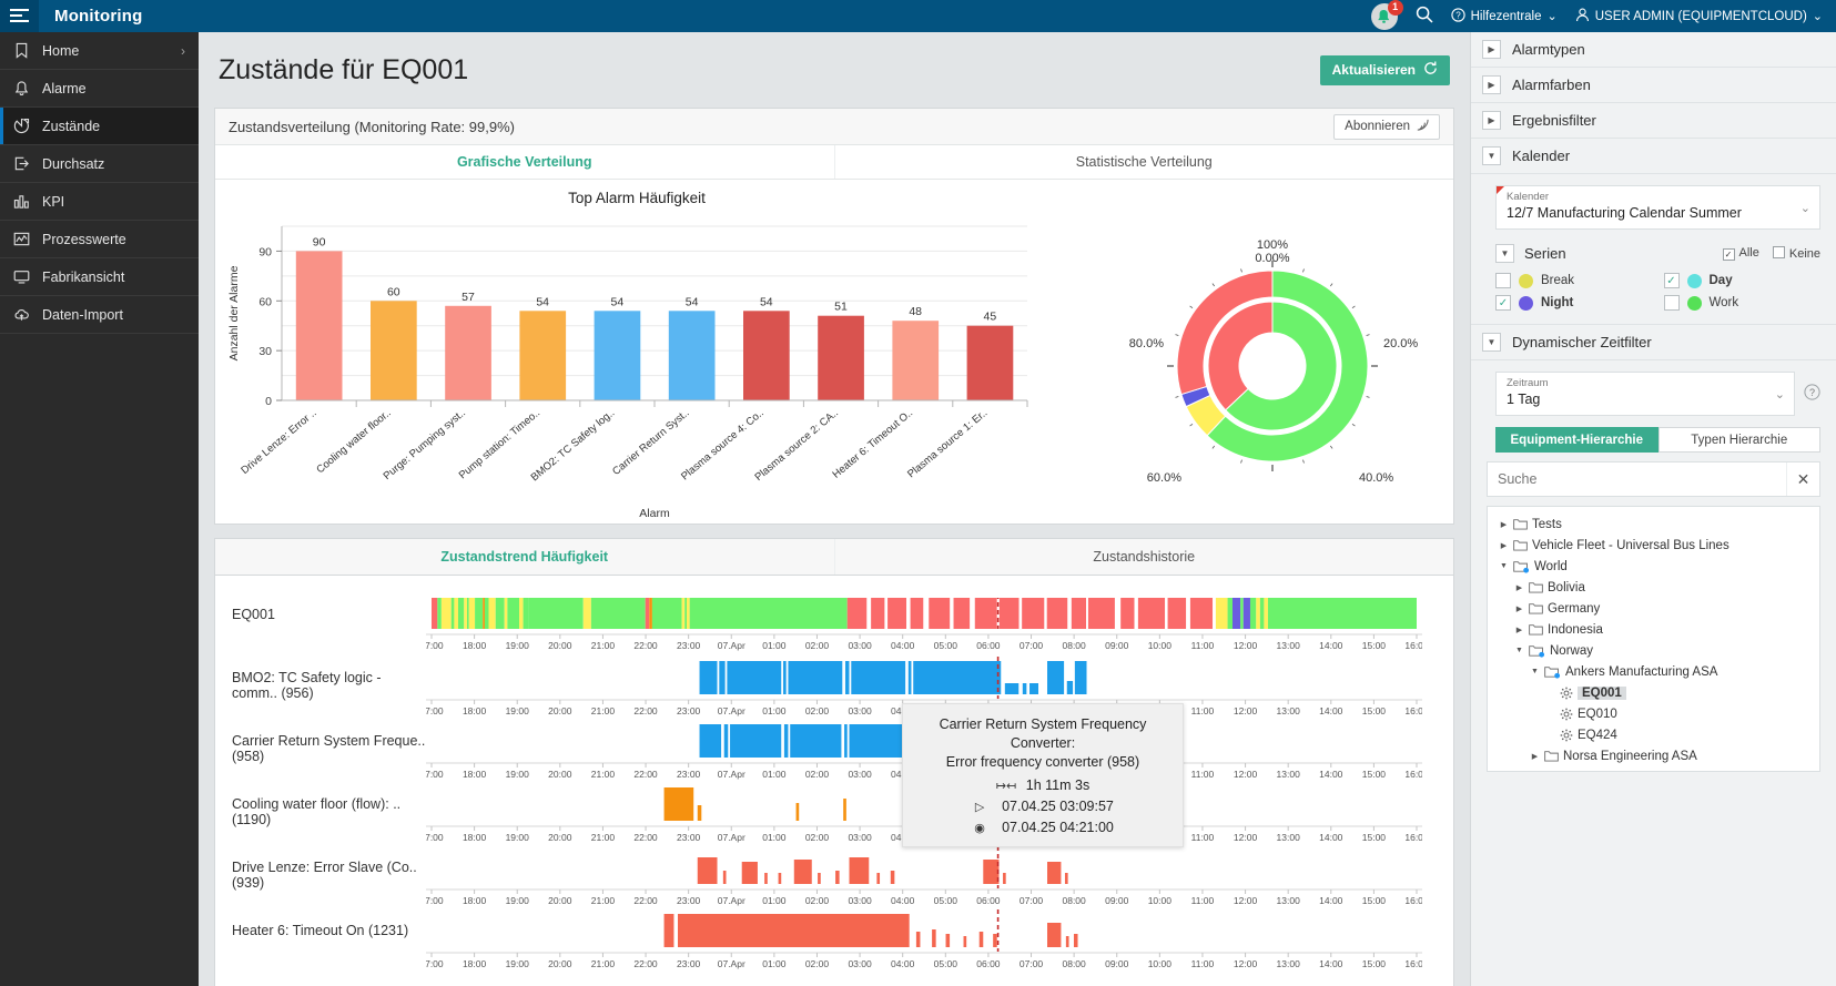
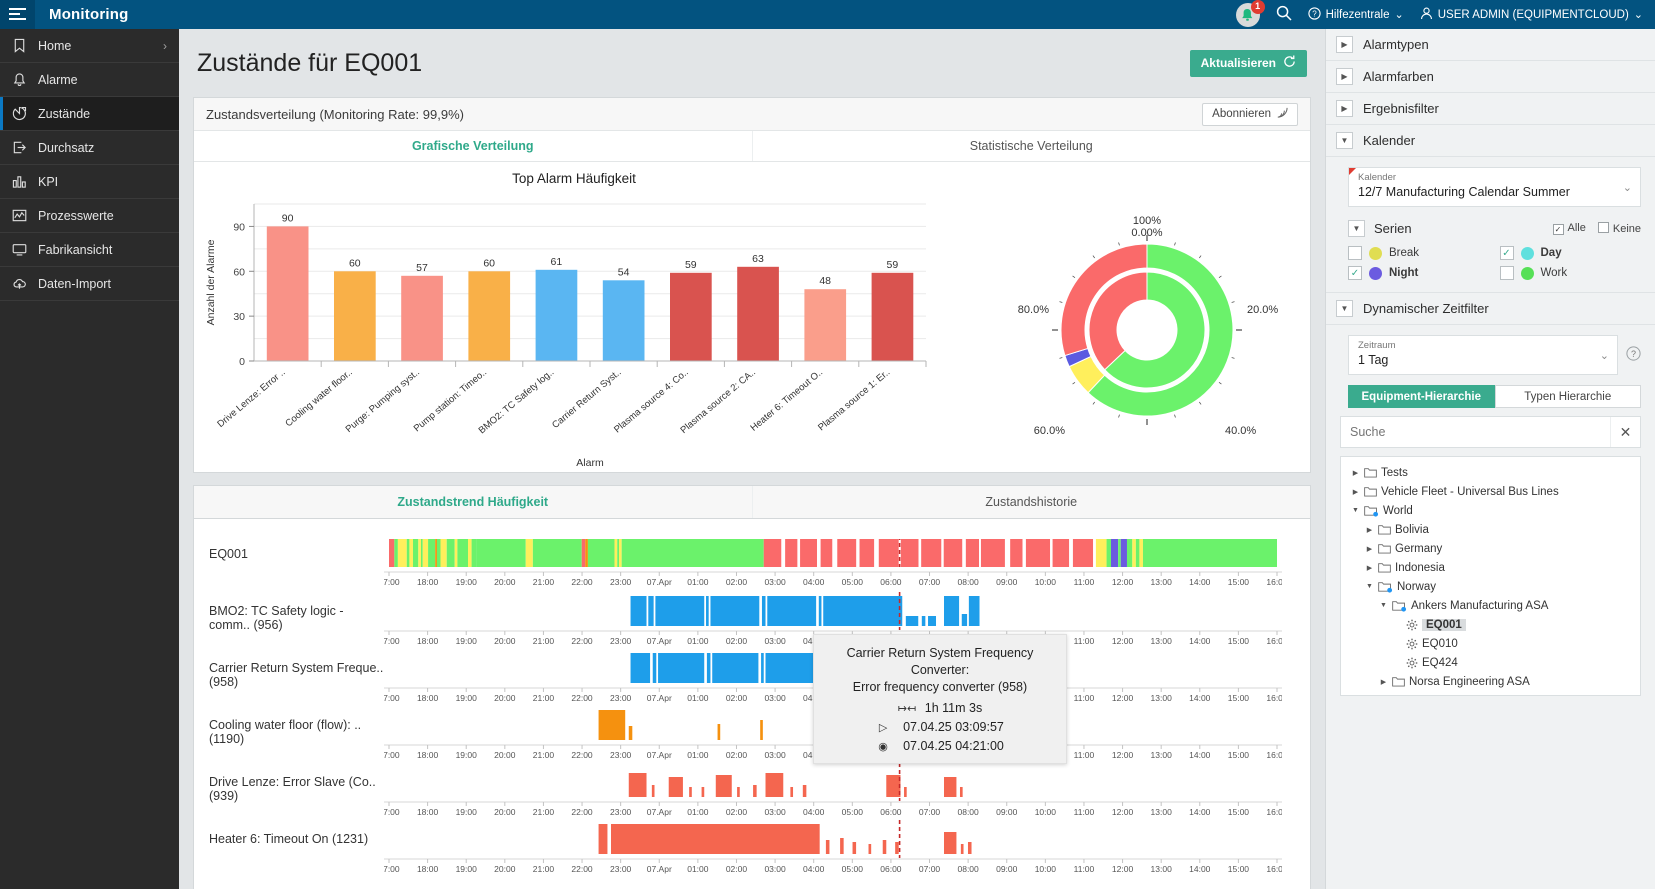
Top Alarm Häufigkeit/Pump station: Timeo..: 54 -> 60
Top Alarm Häufigkeit/BMO2: TC Safety log..: 54 -> 61
Top Alarm Häufigkeit/Plasma source 4: Co..: 54 -> 59
Top Alarm Häufigkeit/Plasma source 2: CA..: 51 -> 63
Top Alarm Häufigkeit/Plasma source 1: Er..: 45 -> 59
